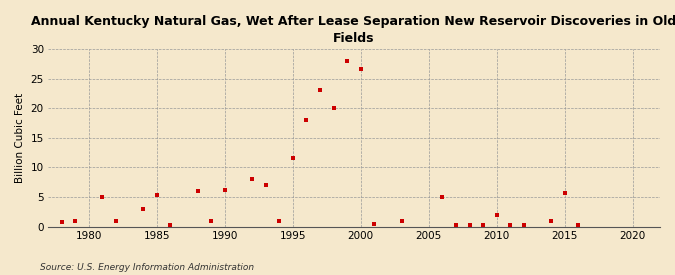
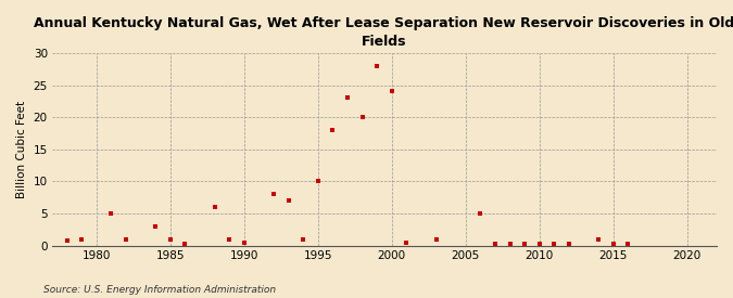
1985: 5.4 -> 1.0
1990: 6.2 -> 0.5
1995: 11.6 -> 10.0
2000: 26.6 -> 24.0
2010: 2.0 -> 0.2
2015: 5.6 -> 0.2
